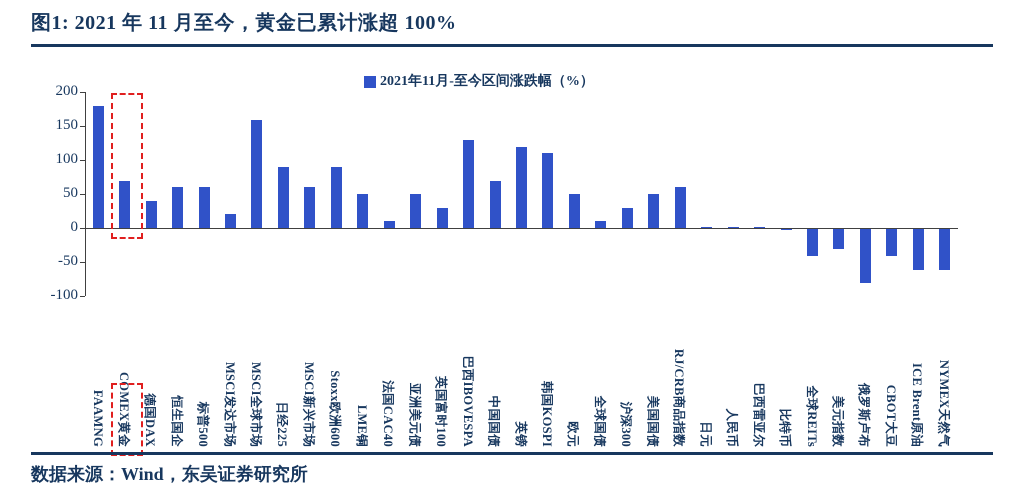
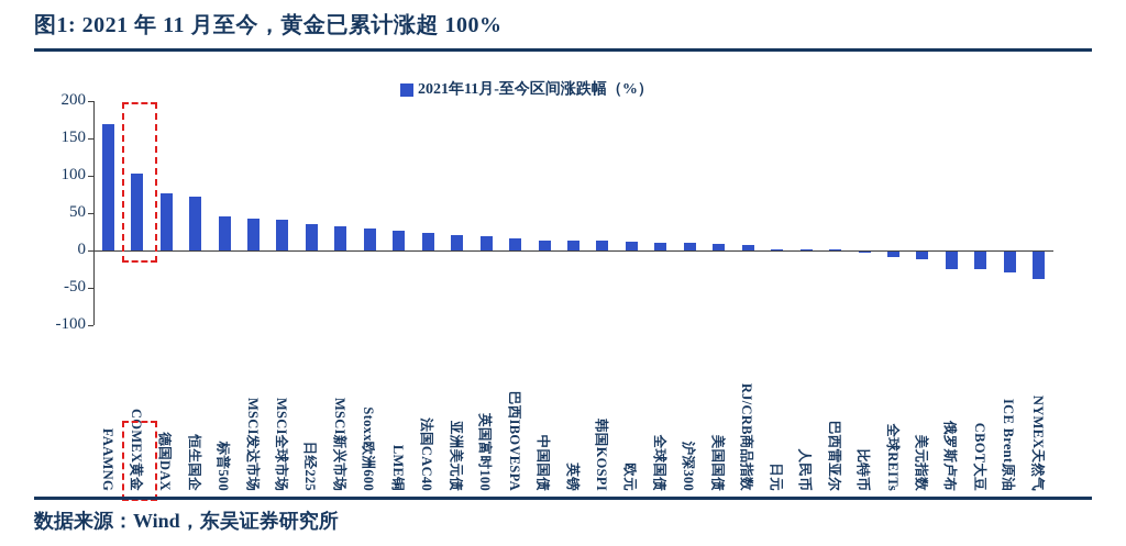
FAAMNG: 180 -> 170
COMEX黄金: 70 -> 100
德国DAX: 40 -> 80
恒生国企: 60 -> 70
标普500: 60 -> 50
MSCI发达市场: 20 -> 40
MSCI全球市场: 160 -> 40
日经225: 90 -> 40
MSCI新兴市场: 60 -> 30
Stoxx欧洲600: 90 -> 30
LME铜: 50 -> 30
法国CAC40: 10 -> 20
亚洲美元债: 50 -> 20
英国富时100: 30 -> 20
巴西IBOVESPA: 130 -> 20
中国国债: 70 -> 10
英镑: 120 -> 10
韩国KOSPI: 110 -> 10
欧元: 50 -> 10
沪深300: 30 -> 10
美国国债: 50 -> 10
RJ/CRB商品指数: 60 -> 10
全球REITs: -40 -> -10
美元指数: -30 -> -10
俄罗斯卢布: -80 -> -20
CBOT大豆: -40 -> -20
ICE Brent原油: -60 -> -30
NYMEX天然气: -60 -> -40
